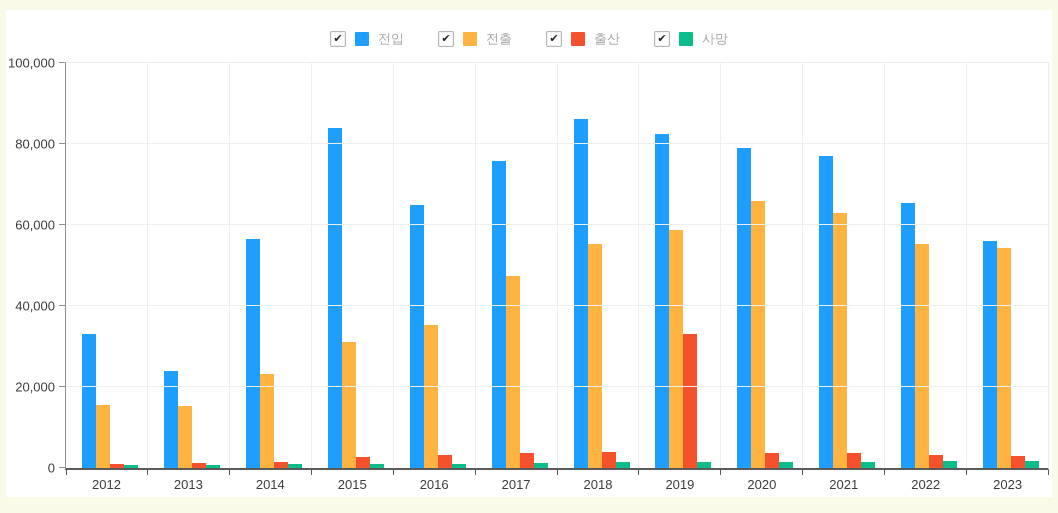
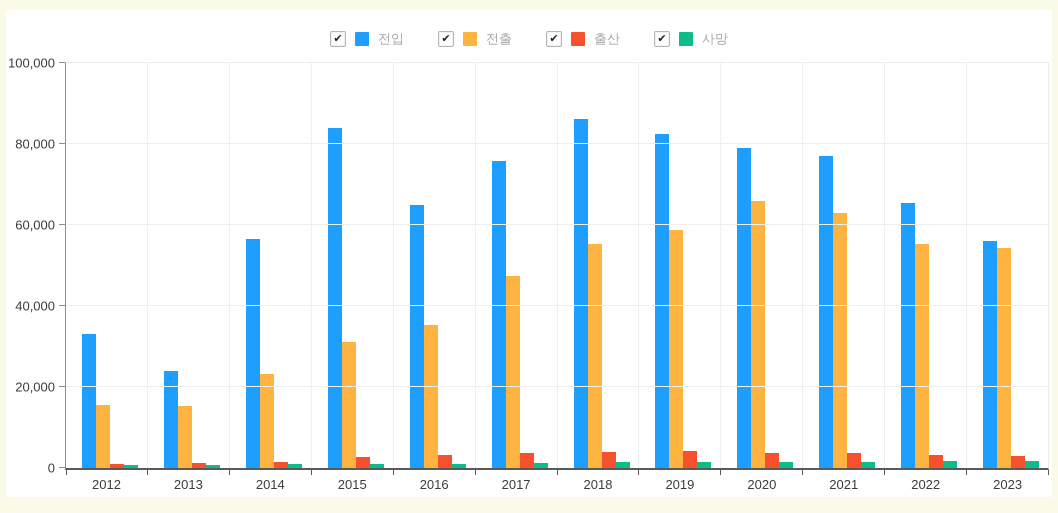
출산/2019: 33000 -> 4000
